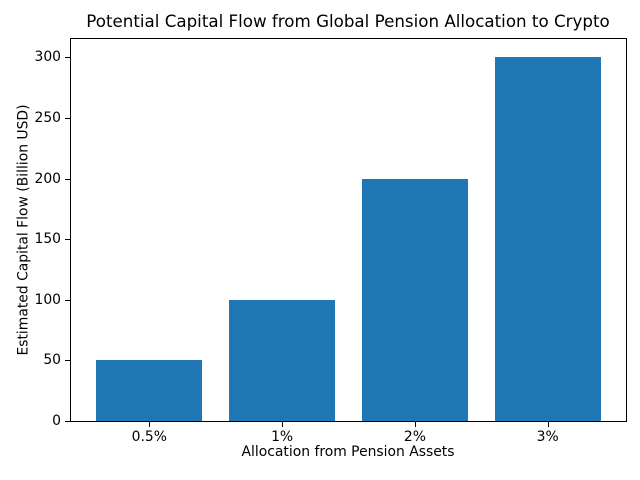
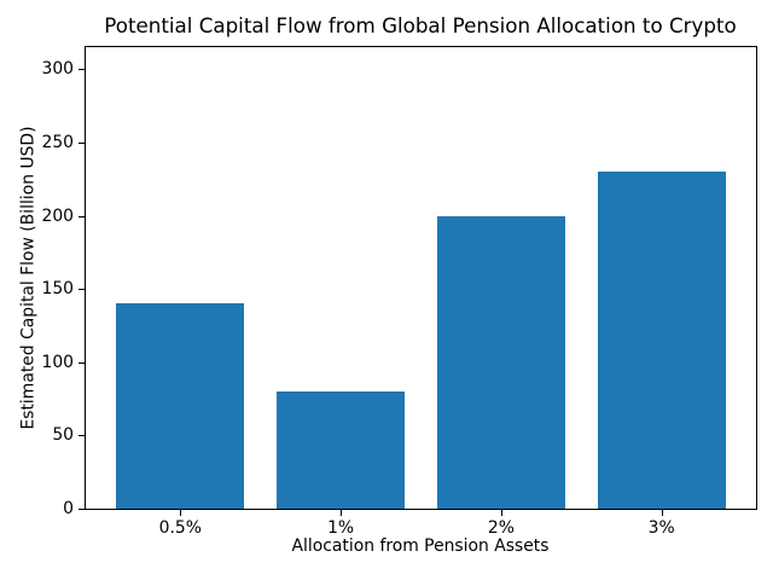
0.5%: 50 -> 140
1%: 100 -> 80
3%: 300 -> 230
